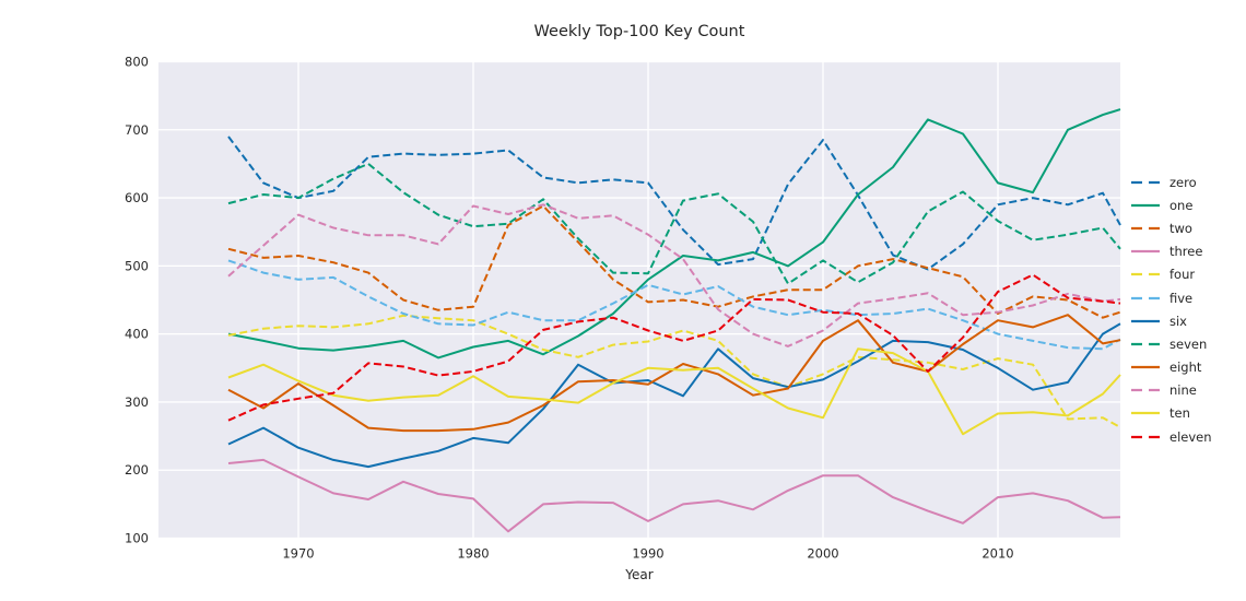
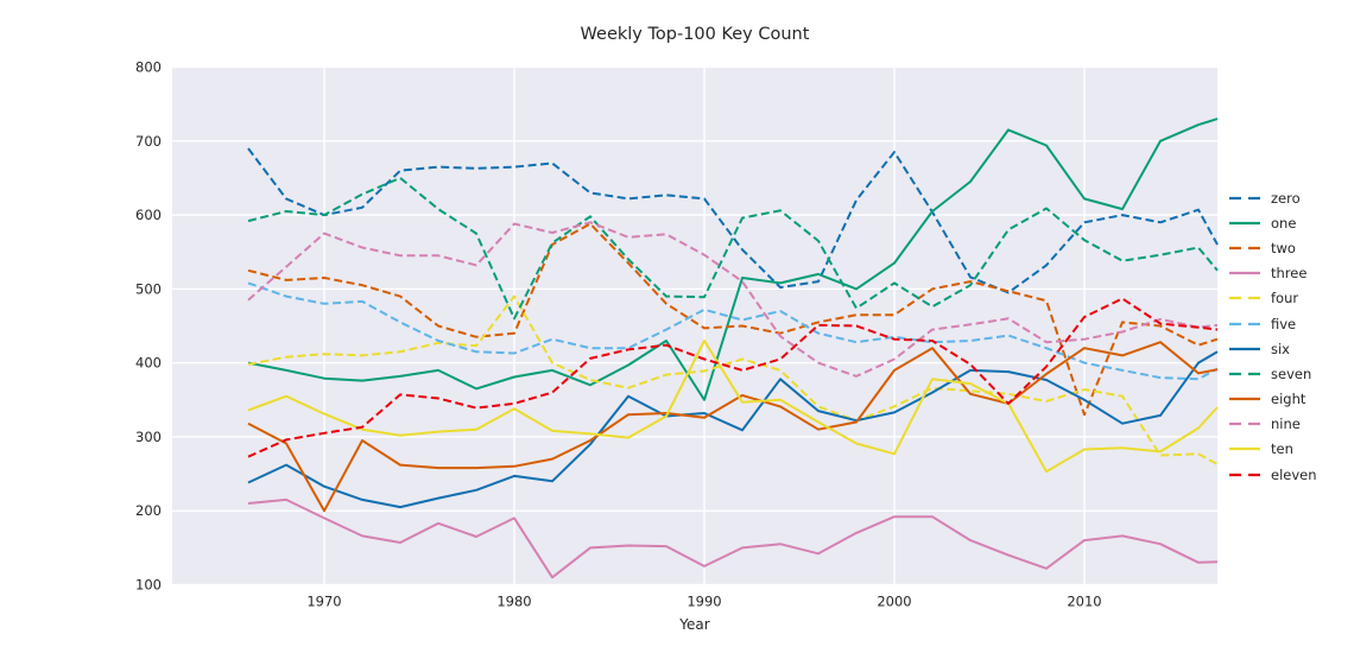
eight/1970: 330 -> 200
three/1980: 160 -> 190
four/1980: 420 -> 490
seven/1980: 560 -> 460
one/1990: 480 -> 350
ten/1990: 350 -> 430
two/2010: 430 -> 330
